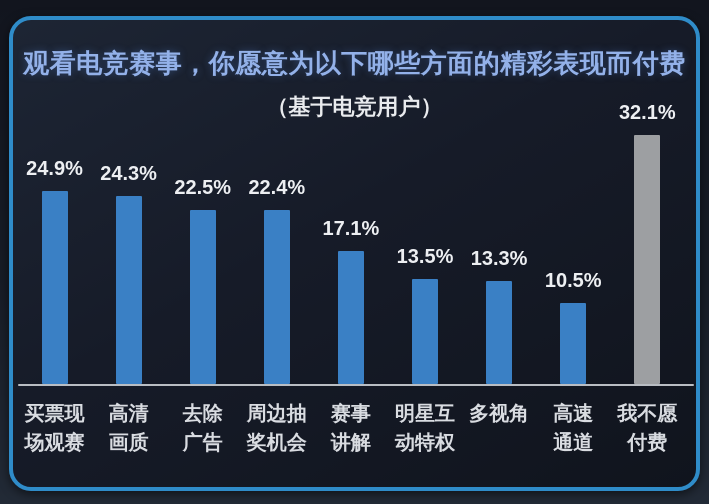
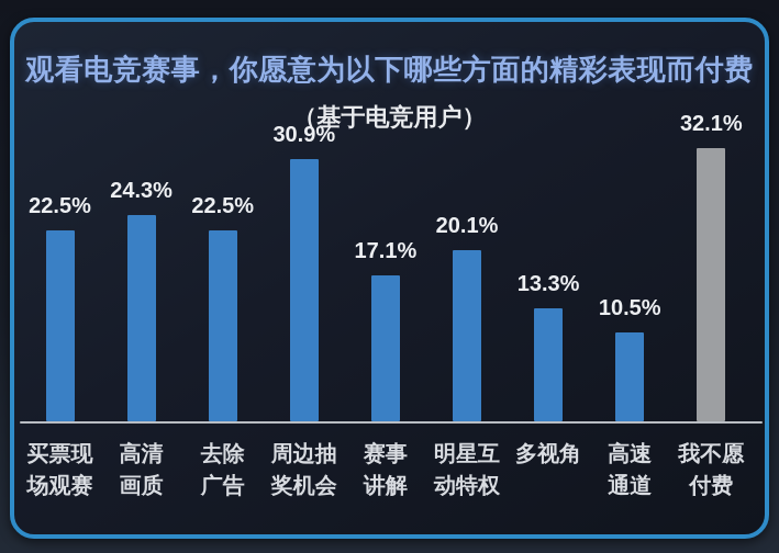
买票现场观赛: 24.9% -> 22.5%
周边抽奖机会: 22.4% -> 30.9%
明星互动特权: 13.5% -> 20.1%
